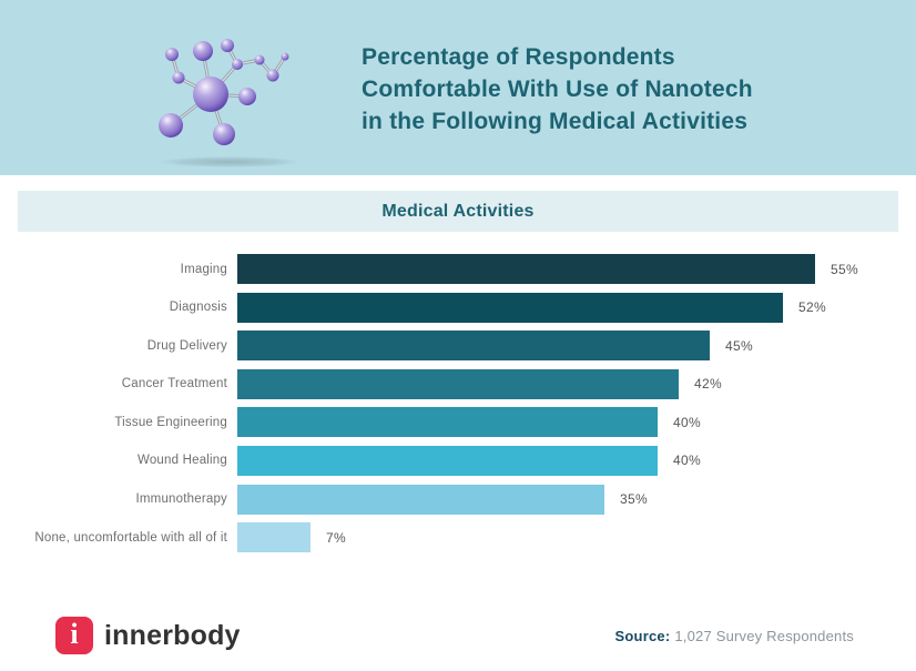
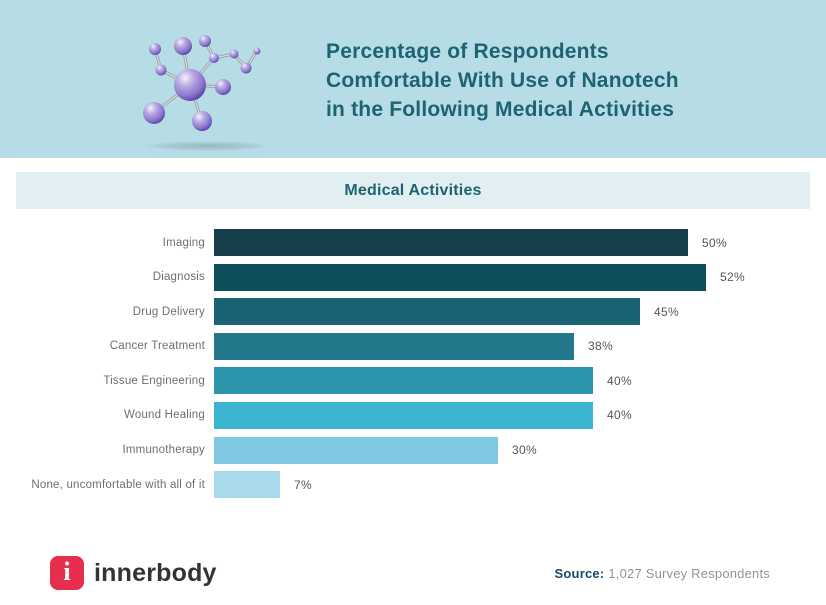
Imaging: 55% -> 50%
Cancer Treatment: 42% -> 38%
Immunotherapy: 35% -> 30%
